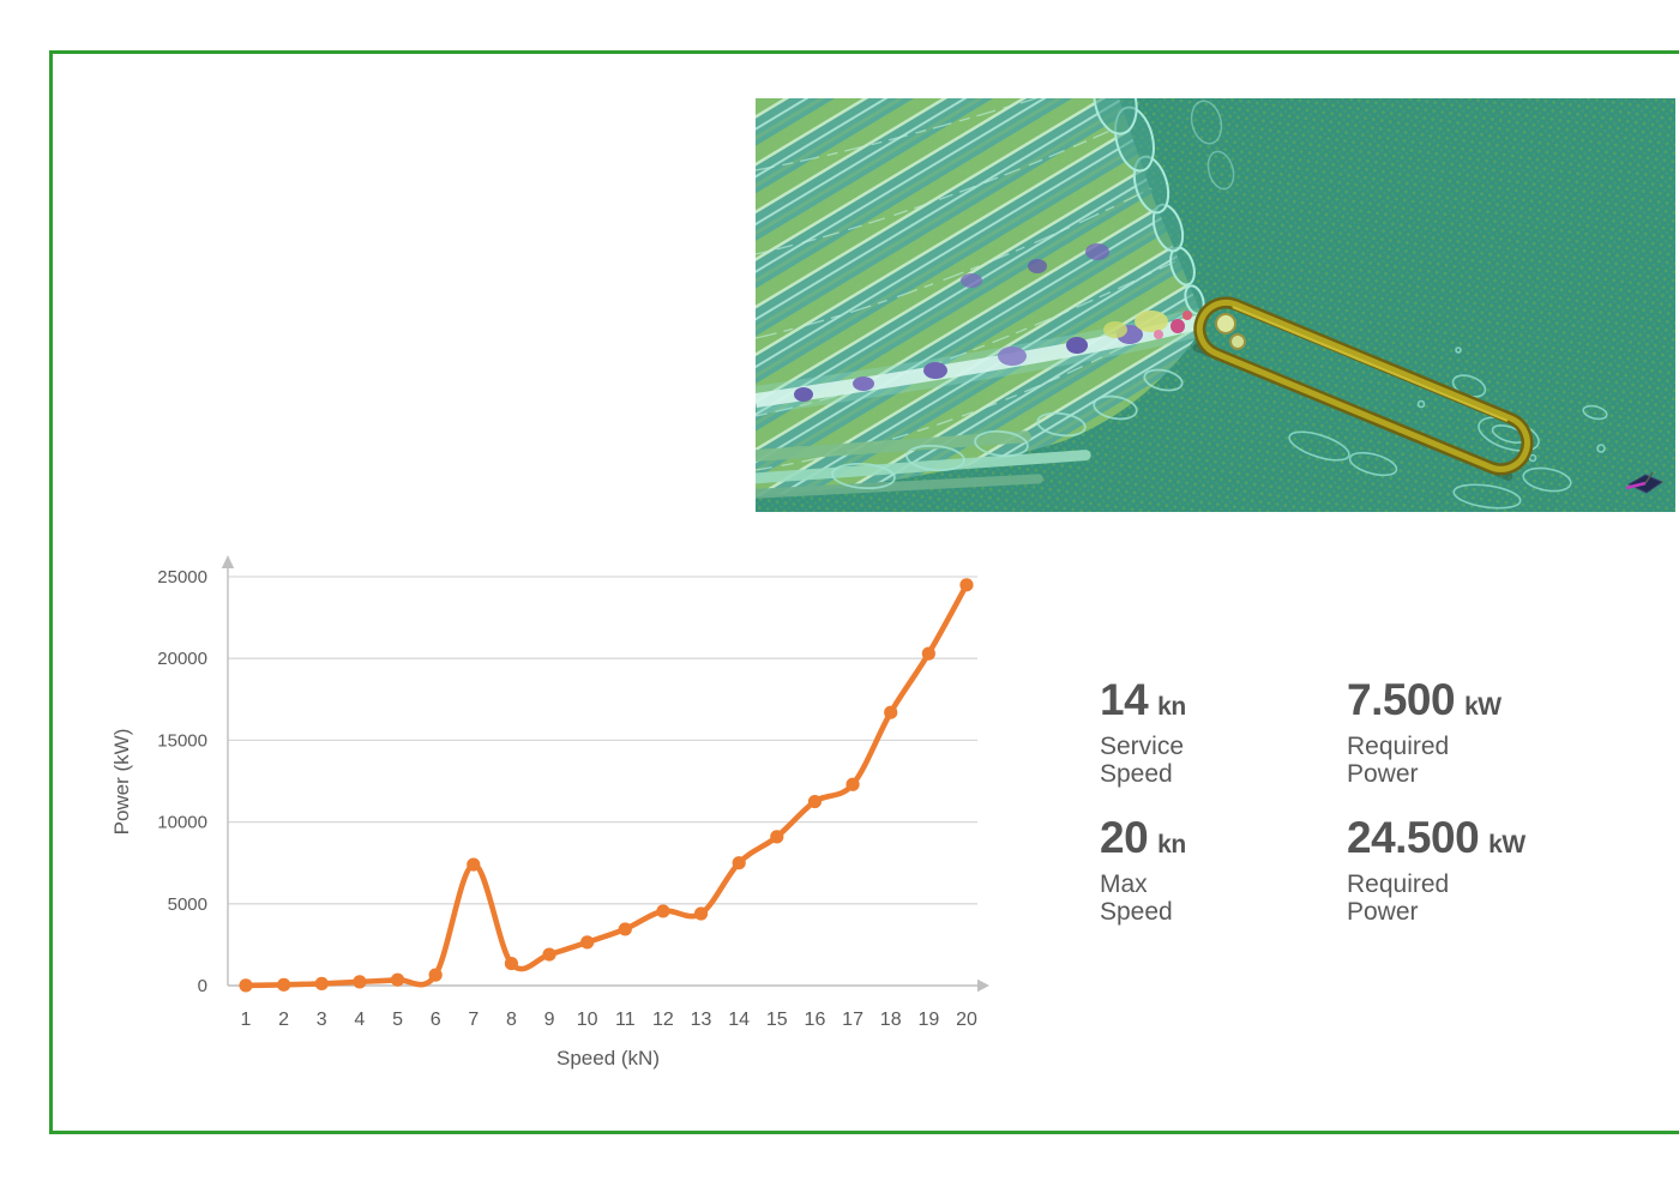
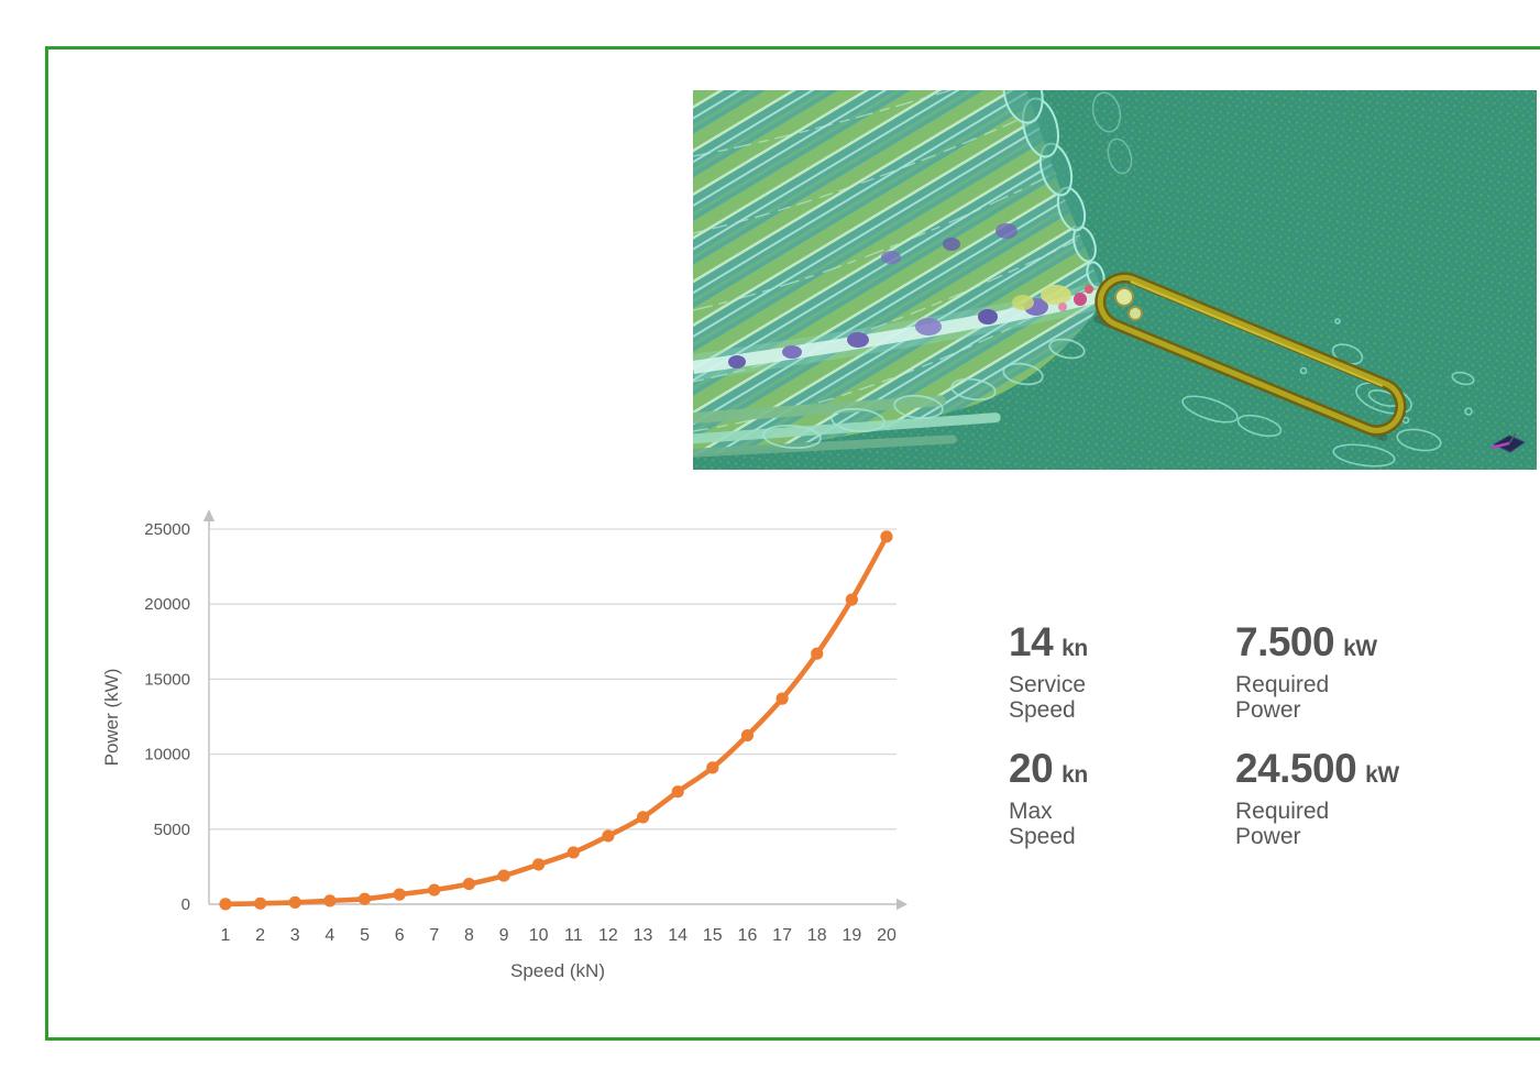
7: 7400 -> 1000
13: 4400 -> 5800
17: 12300 -> 13700
